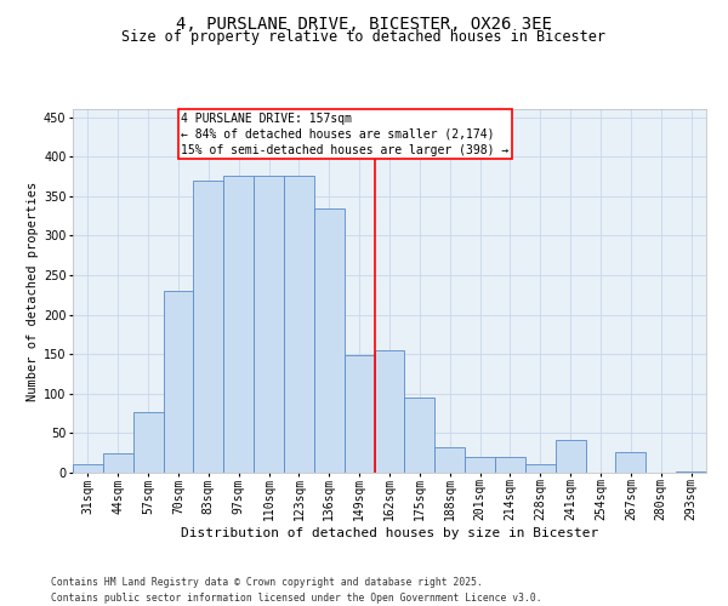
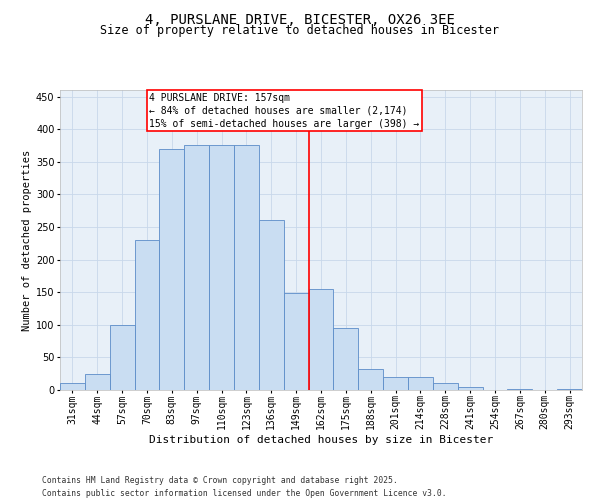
57sqm: 76 -> 100
136sqm: 334 -> 260
241sqm: 42 -> 5
267sqm: 26 -> 2
